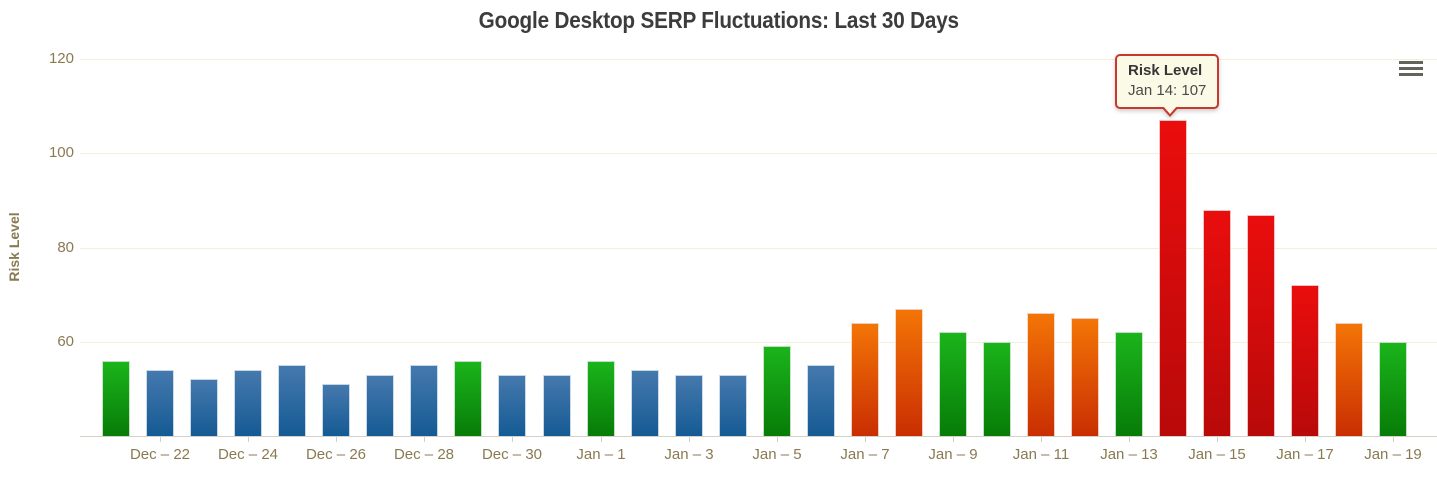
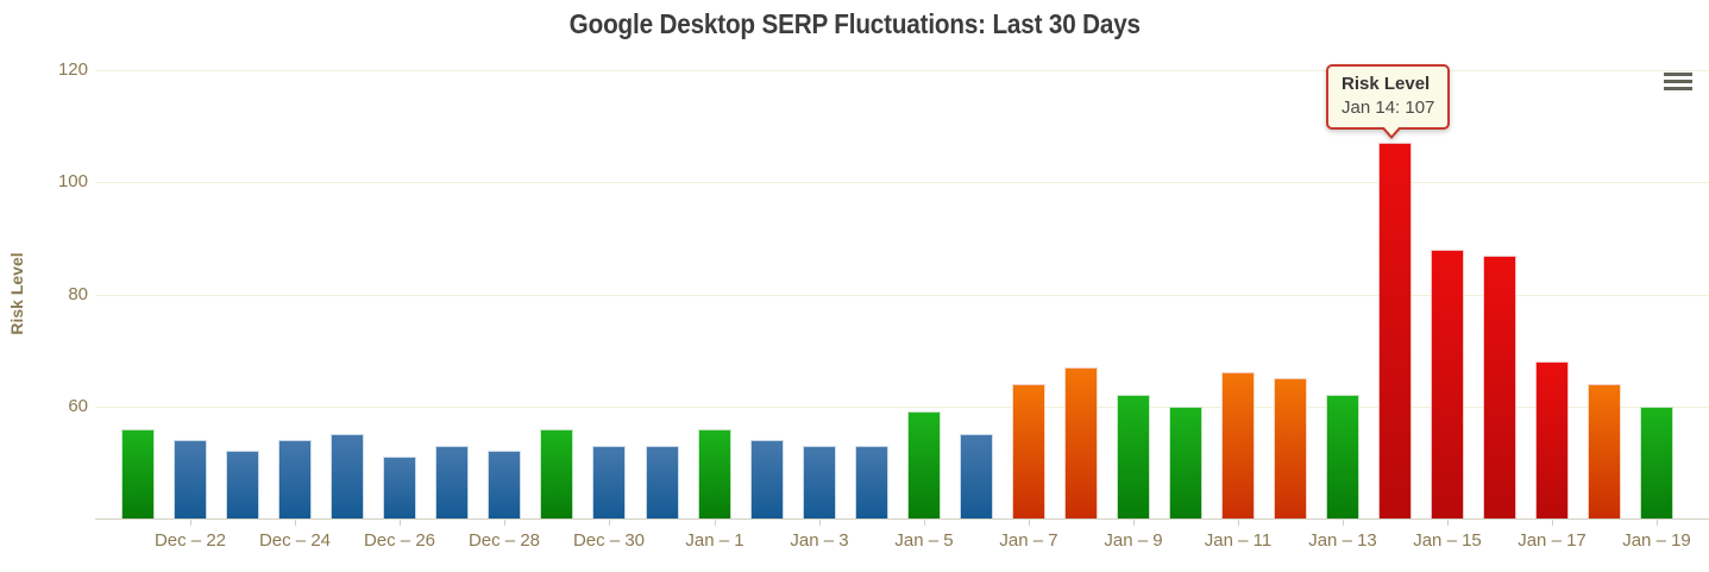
Dec – 28: 55 -> 52
Jan – 17: 72 -> 68
